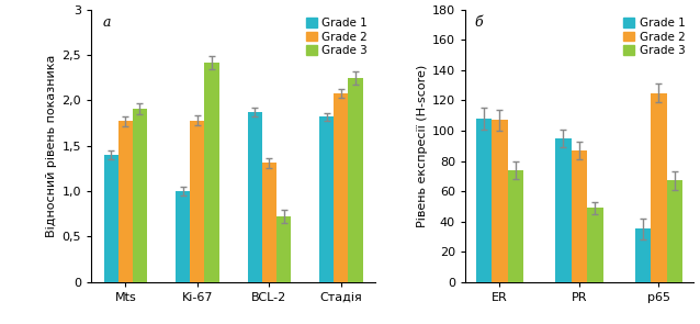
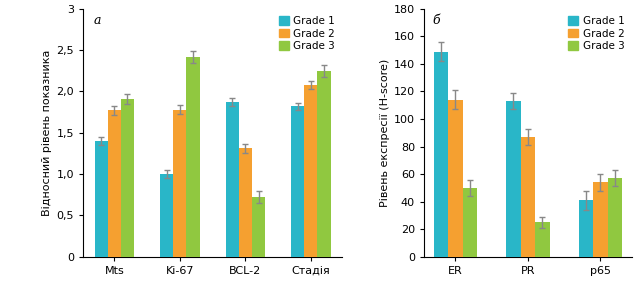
Grade 1/ER: 108 -> 149
Grade 2/ER: 107 -> 114
Grade 3/ER: 74 -> 50
Grade 1/PR: 95 -> 113
Grade 3/PR: 49 -> 25
Grade 1/p65: 35 -> 41
Grade 2/p65: 125 -> 54
Grade 3/p65: 67 -> 57
